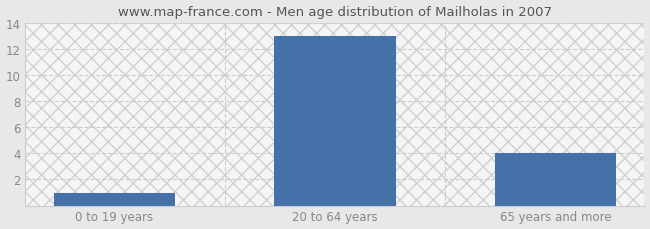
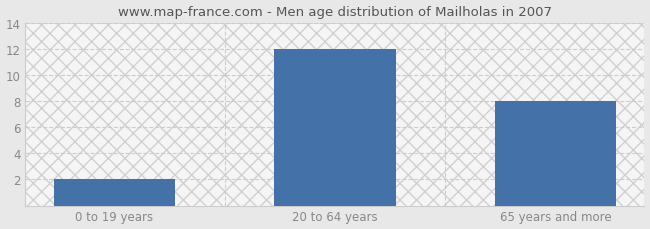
0 to 19 years: 1 -> 2
20 to 64 years: 13 -> 12
65 years and more: 4 -> 8
